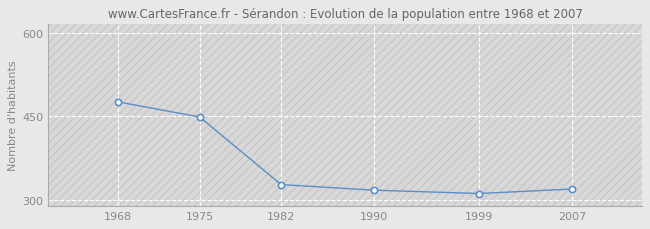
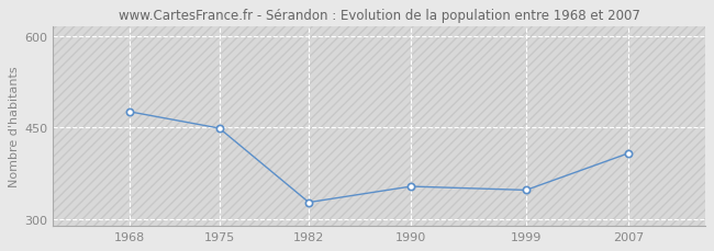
1990: 318 -> 354
1999: 312 -> 348
2007: 320 -> 408
